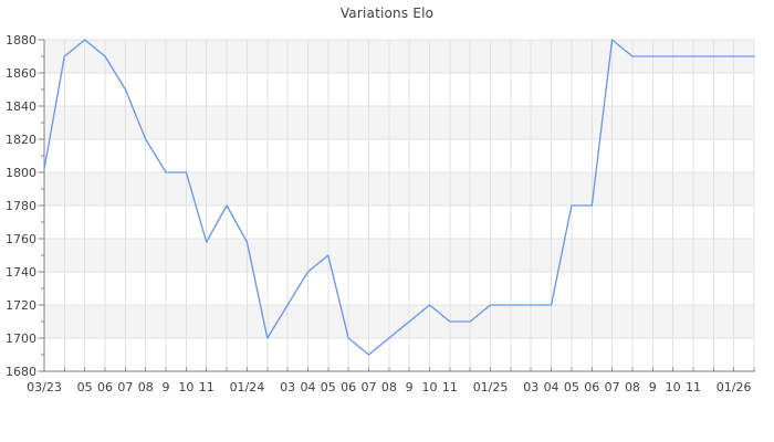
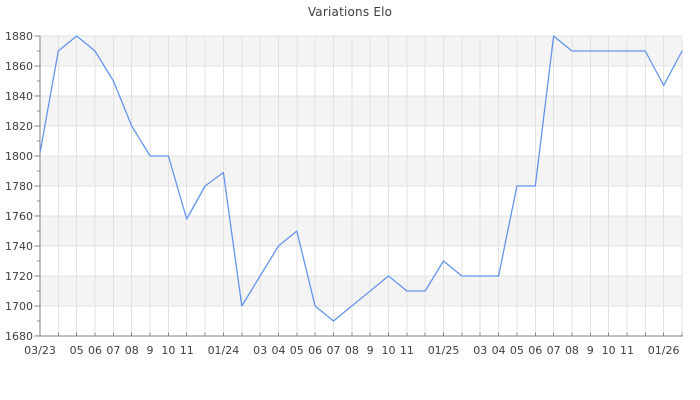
01/24: 1758 -> 1789
01/25: 1720 -> 1730
01/26: 1870 -> 1847
